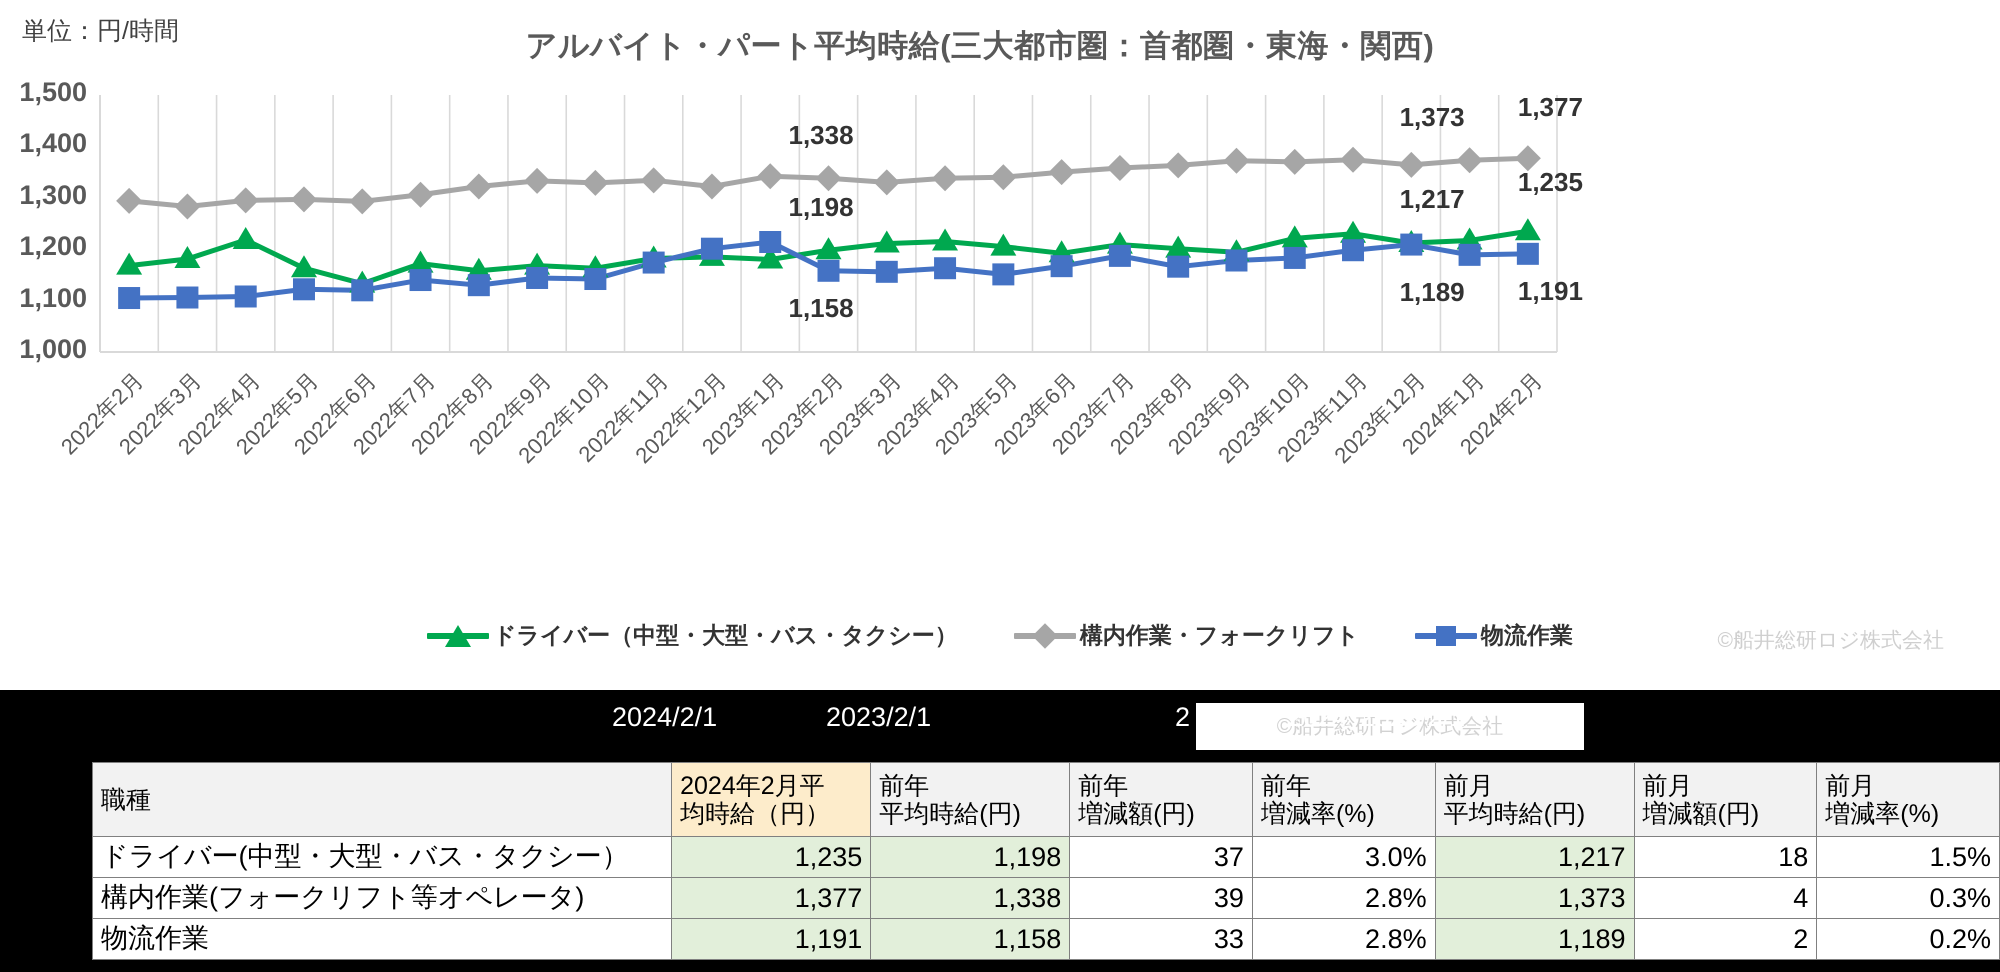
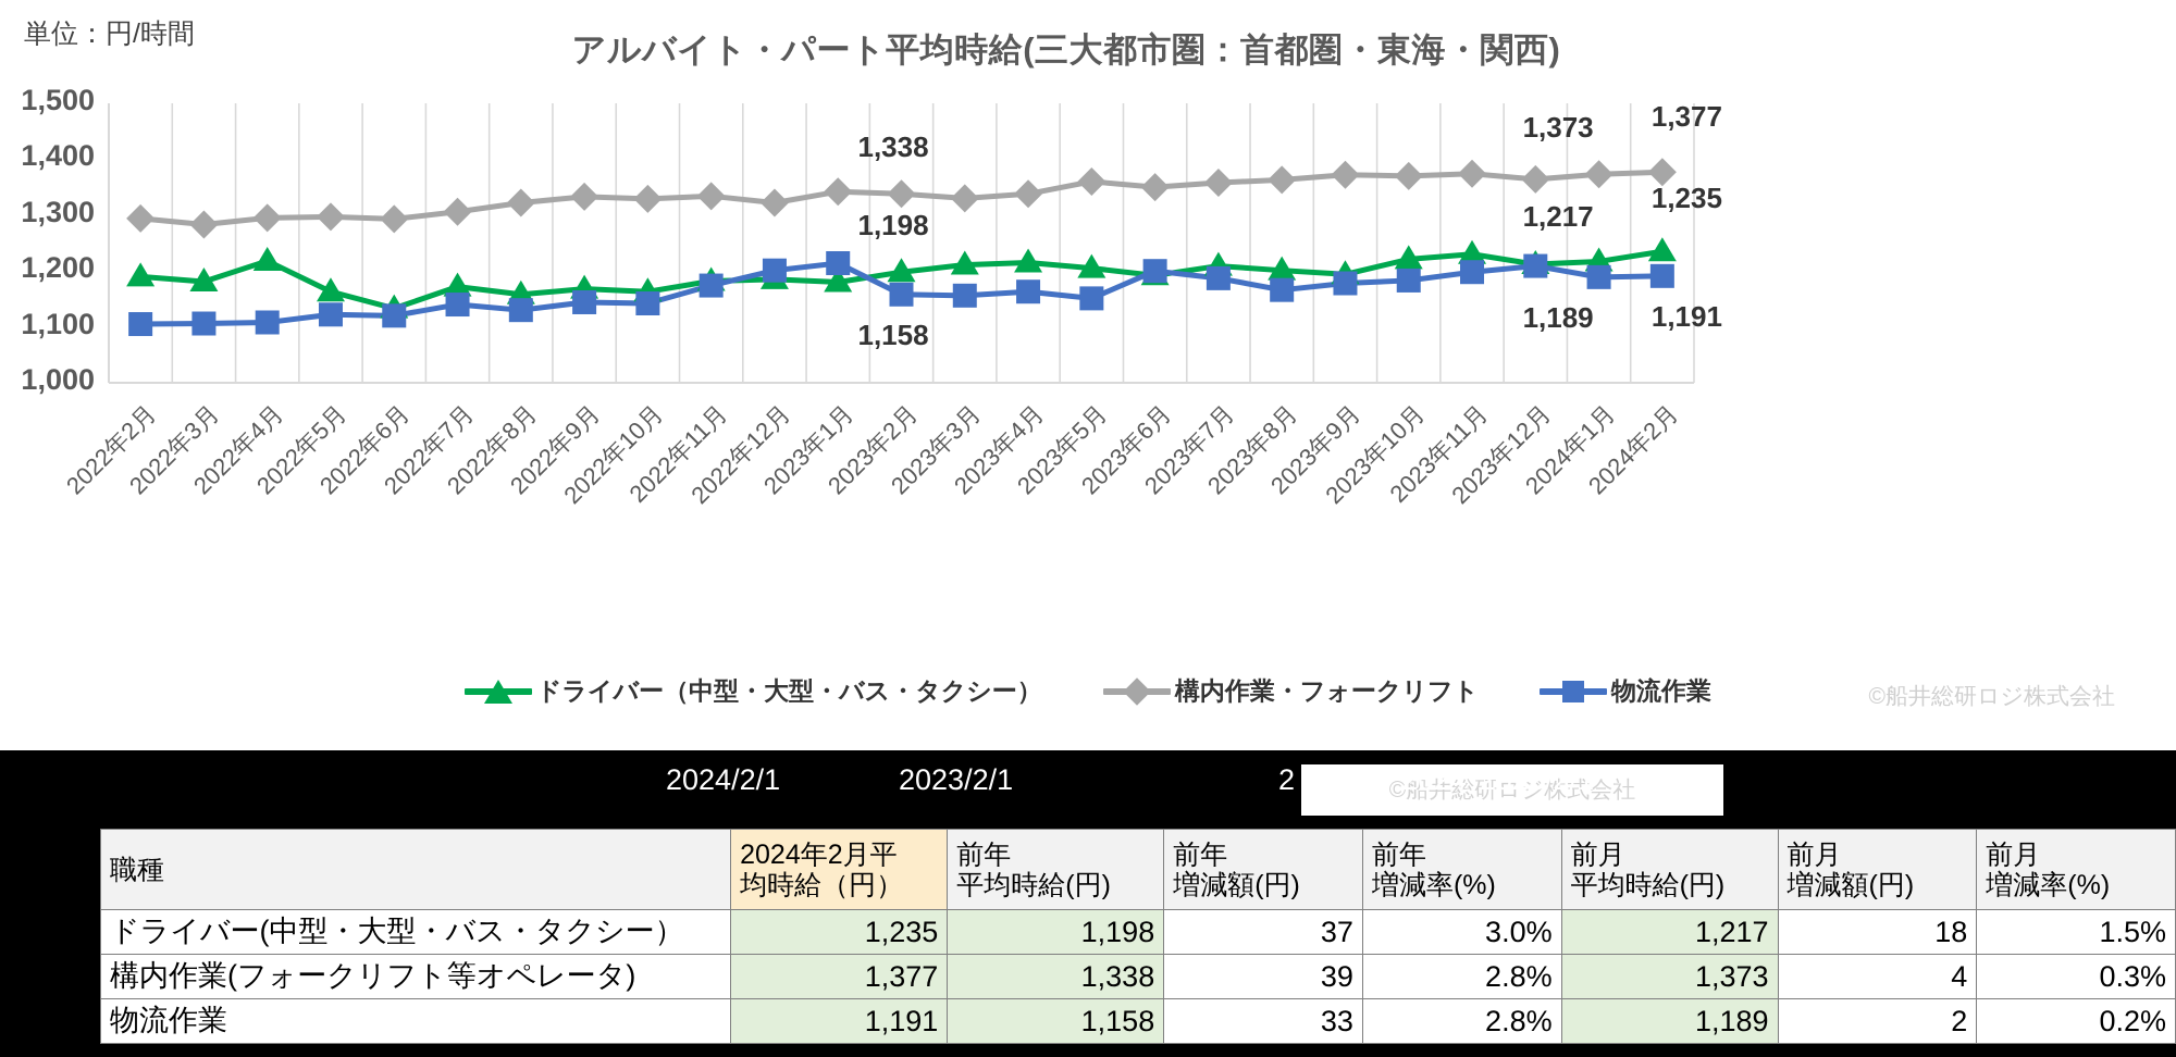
ドライバー（中型・大型・バス・タクシー）/2022年2月: 1170 -> 1190
構内作業・フォークリフト/2023年5月: 1340 -> 1360
物流作業/2023年6月: 1170 -> 1200
